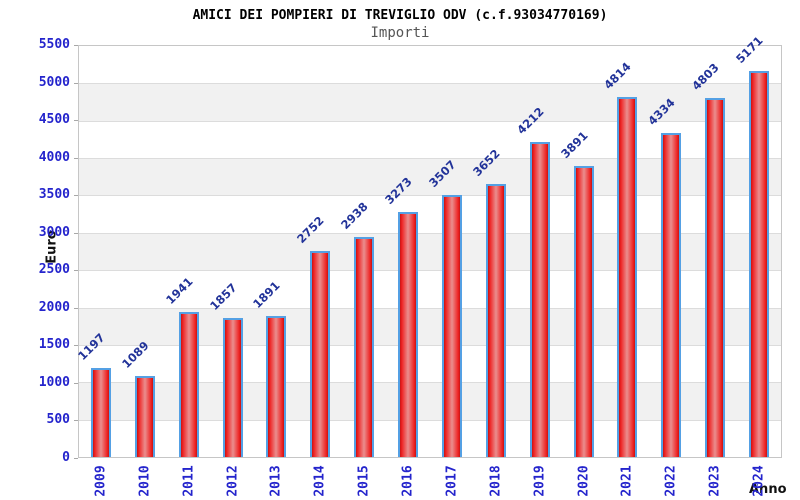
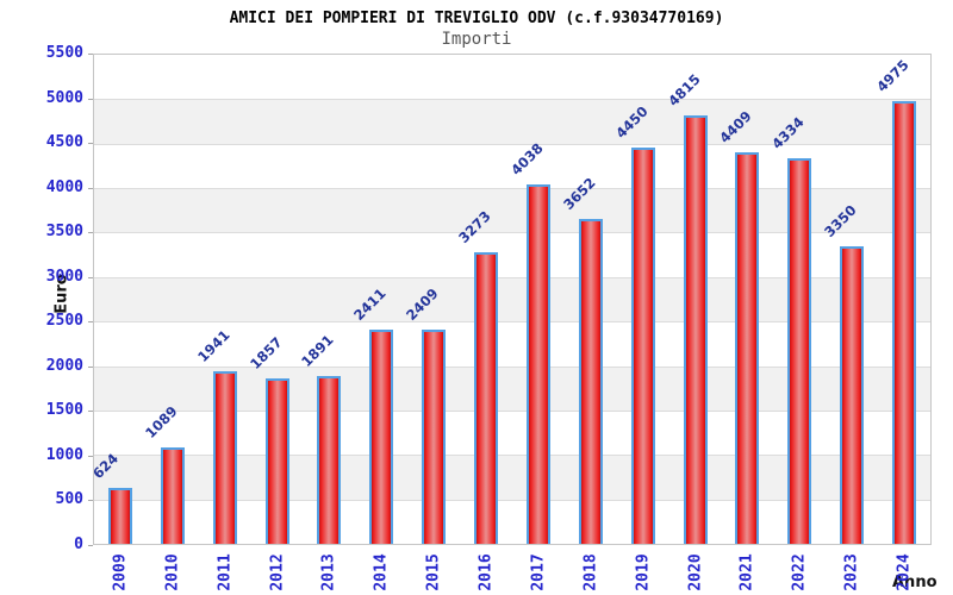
2009: 1197 -> 624
2014: 2752 -> 2411
2015: 2938 -> 2409
2017: 3507 -> 4038
2019: 4212 -> 4450
2020: 3891 -> 4815
2021: 4814 -> 4409
2023: 4803 -> 3350
2024: 5171 -> 4975
